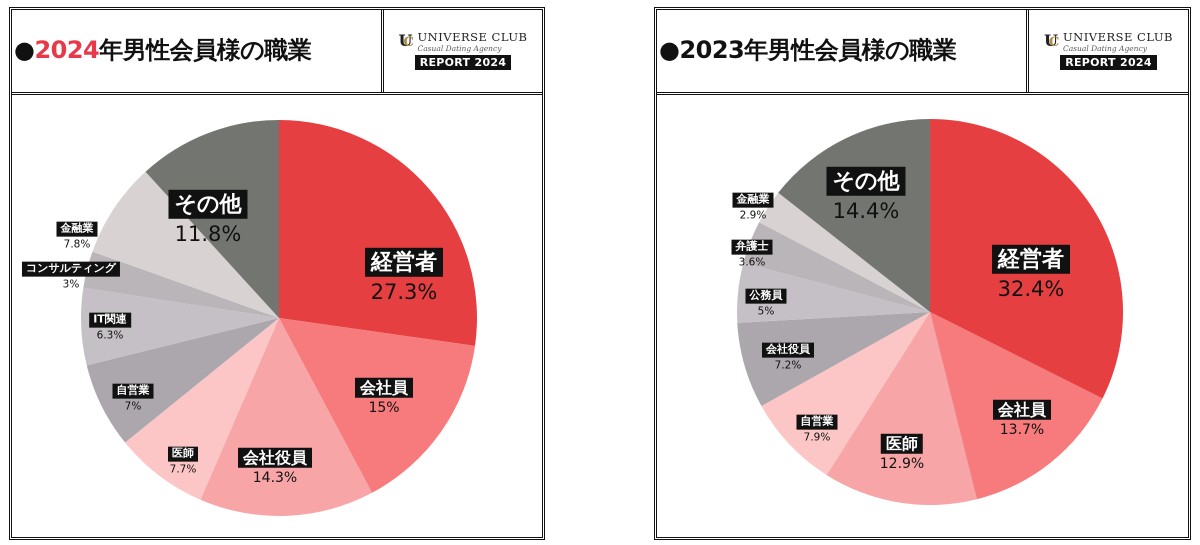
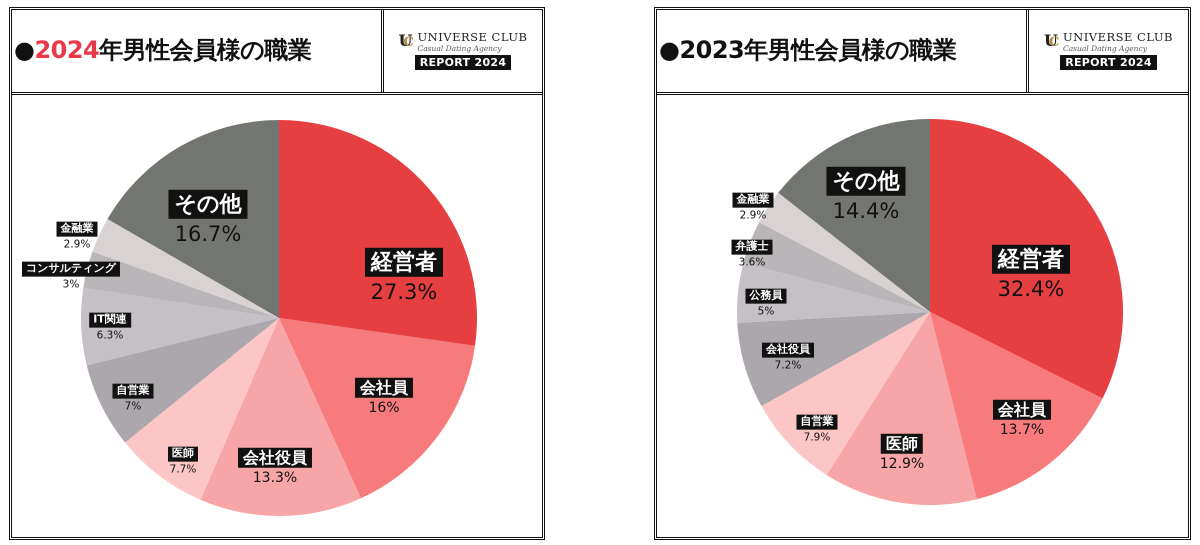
2024年男性会員様の職業/会社員: 15% -> 16%
2024年男性会員様の職業/会社役員: 14.3% -> 13.3%
2024年男性会員様の職業/金融業: 7.8% -> 2.9%
2024年男性会員様の職業/その他: 11.8% -> 16.7%
